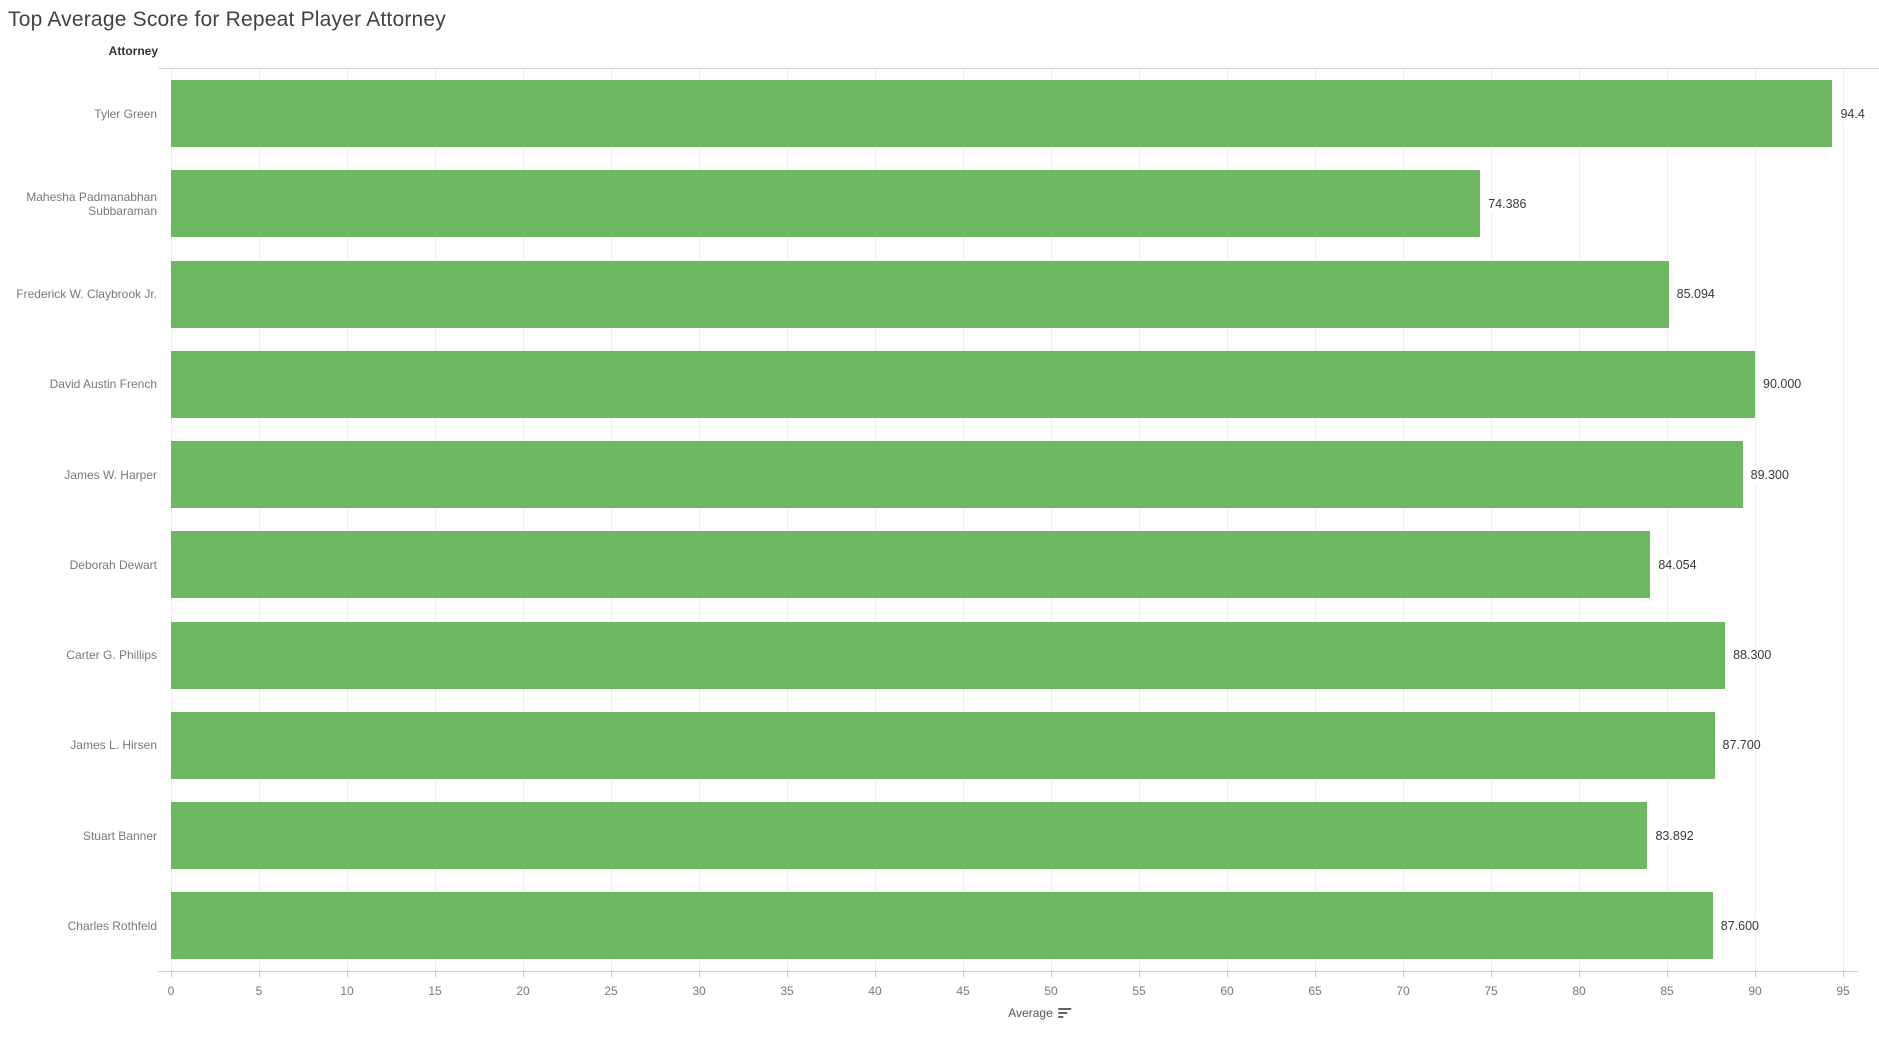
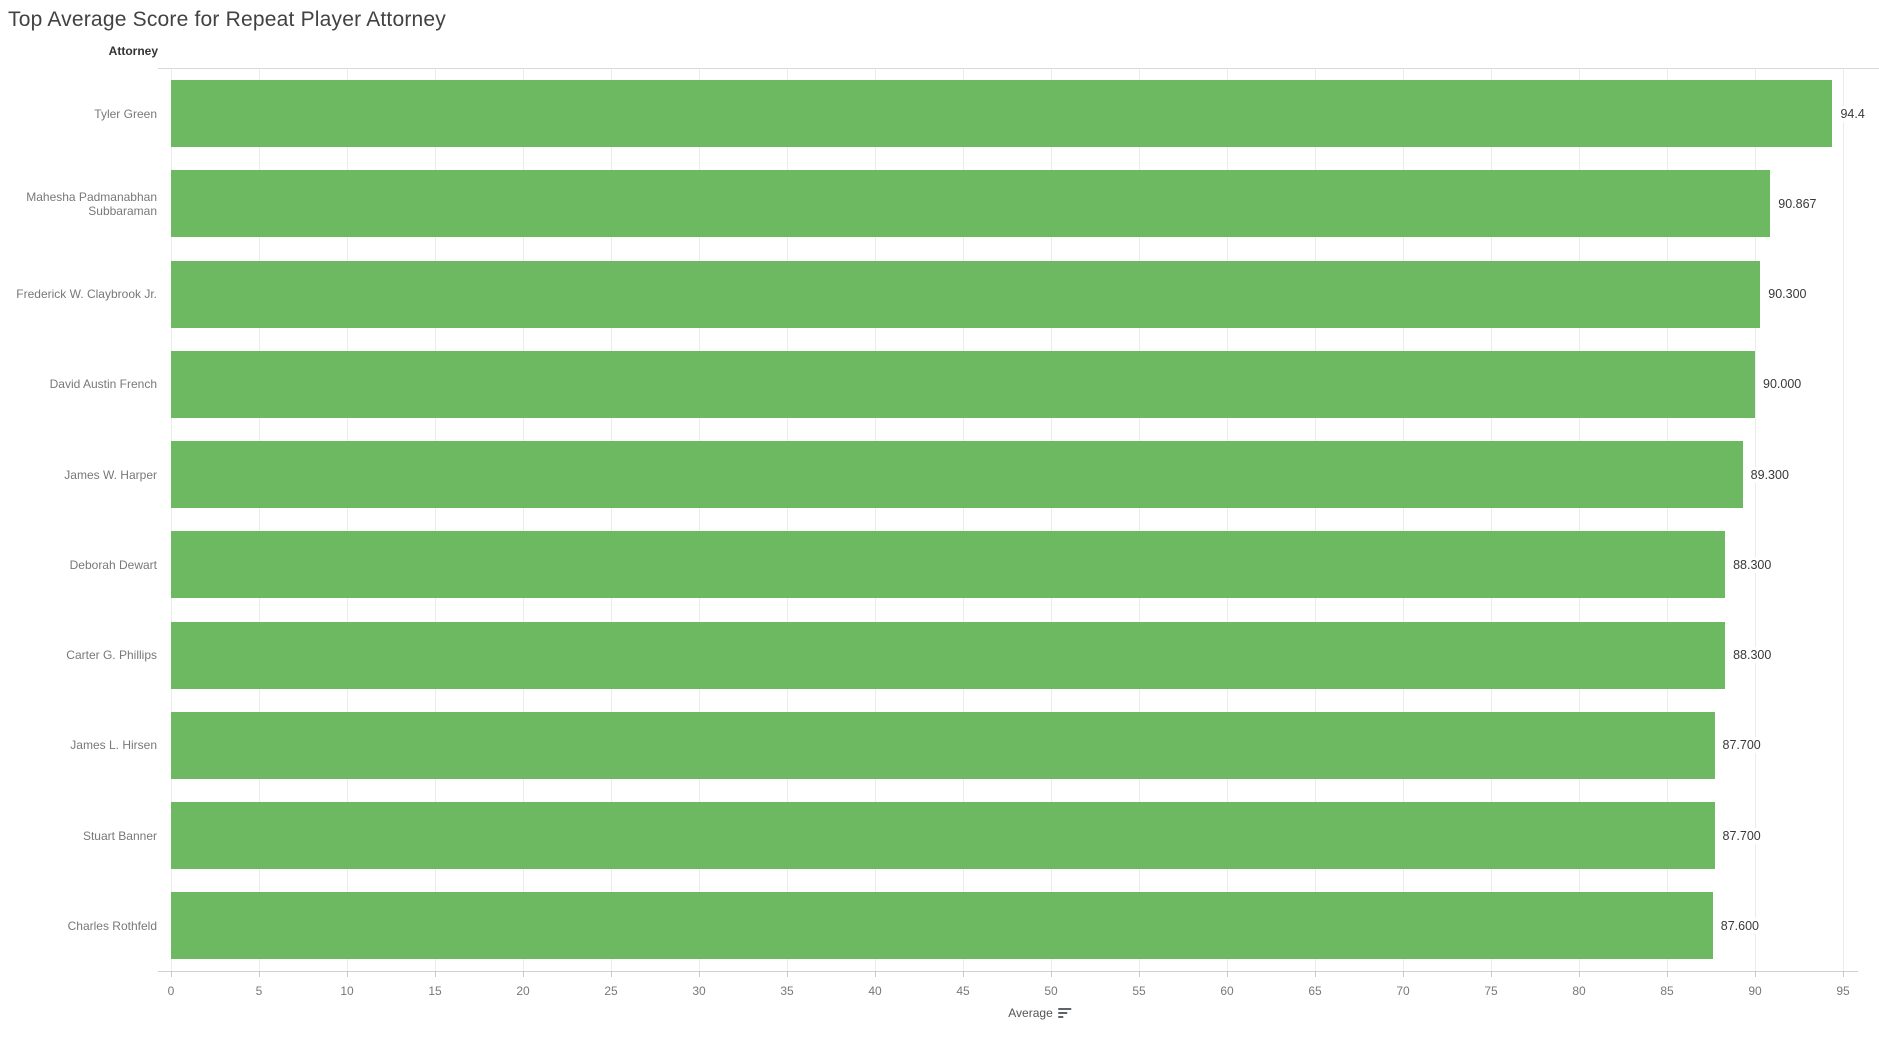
Mahesha Padmanabhan Subbaraman: 74.386 -> 90.867
Frederick W. Claybrook Jr.: 85.094 -> 90.300
Deborah Dewart: 84.054 -> 88.300
Stuart Banner: 83.892 -> 87.700
